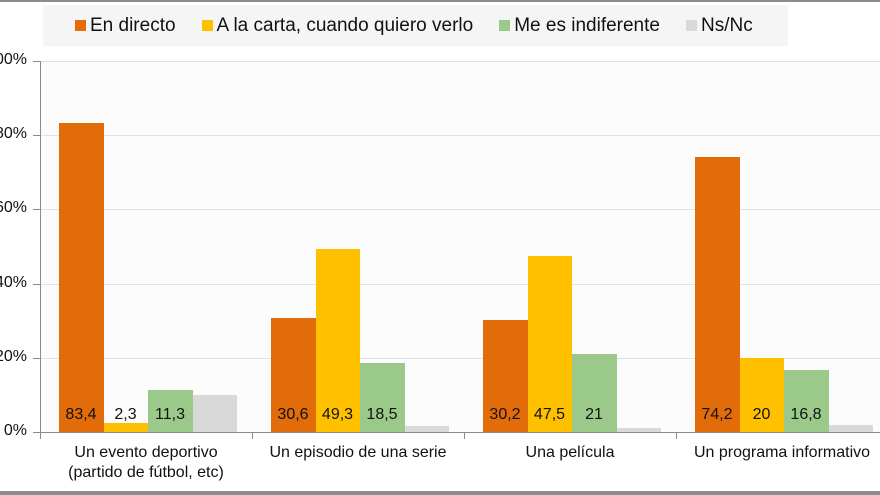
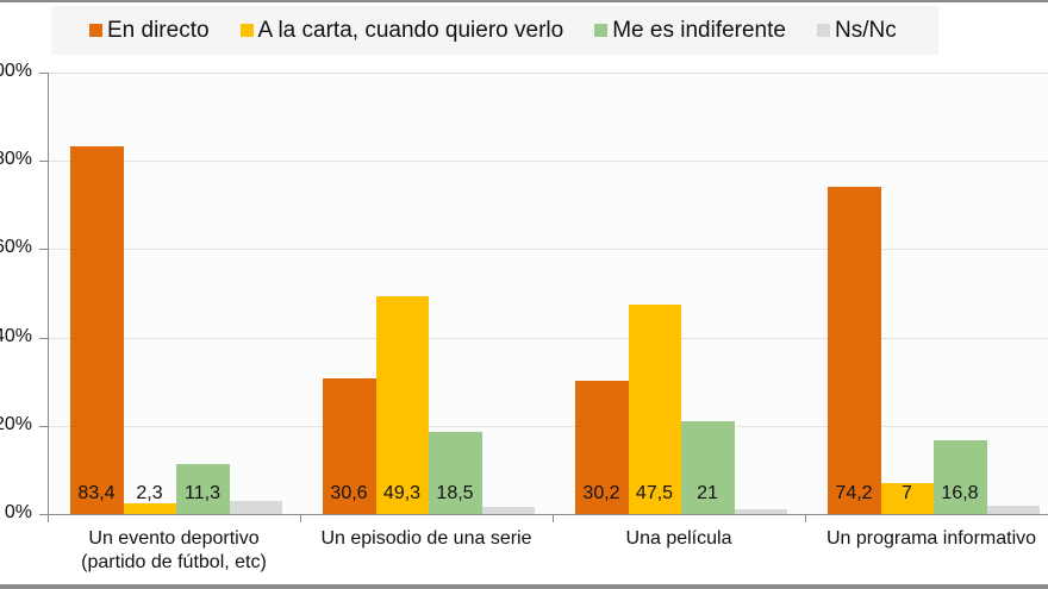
Ns/Nc/Un evento deportivo (partido de fútbol, etc): 10% -> 3%
A la carta, cuando quiero verlo/Un programa informativo: 20 -> 7
